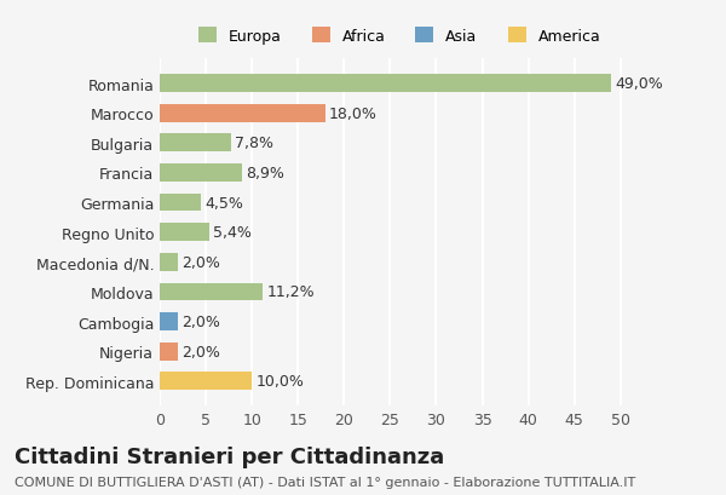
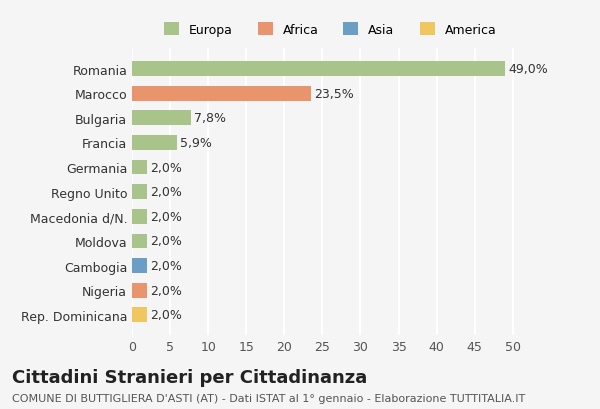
Marocco: 18,0% -> 23,5%
Francia: 8,9% -> 5,9%
Germania: 4,5% -> 2,0%
Regno Unito: 5,4% -> 2,0%
Moldova: 11,2% -> 2,0%
Rep. Dominicana: 10,0% -> 2,0%
